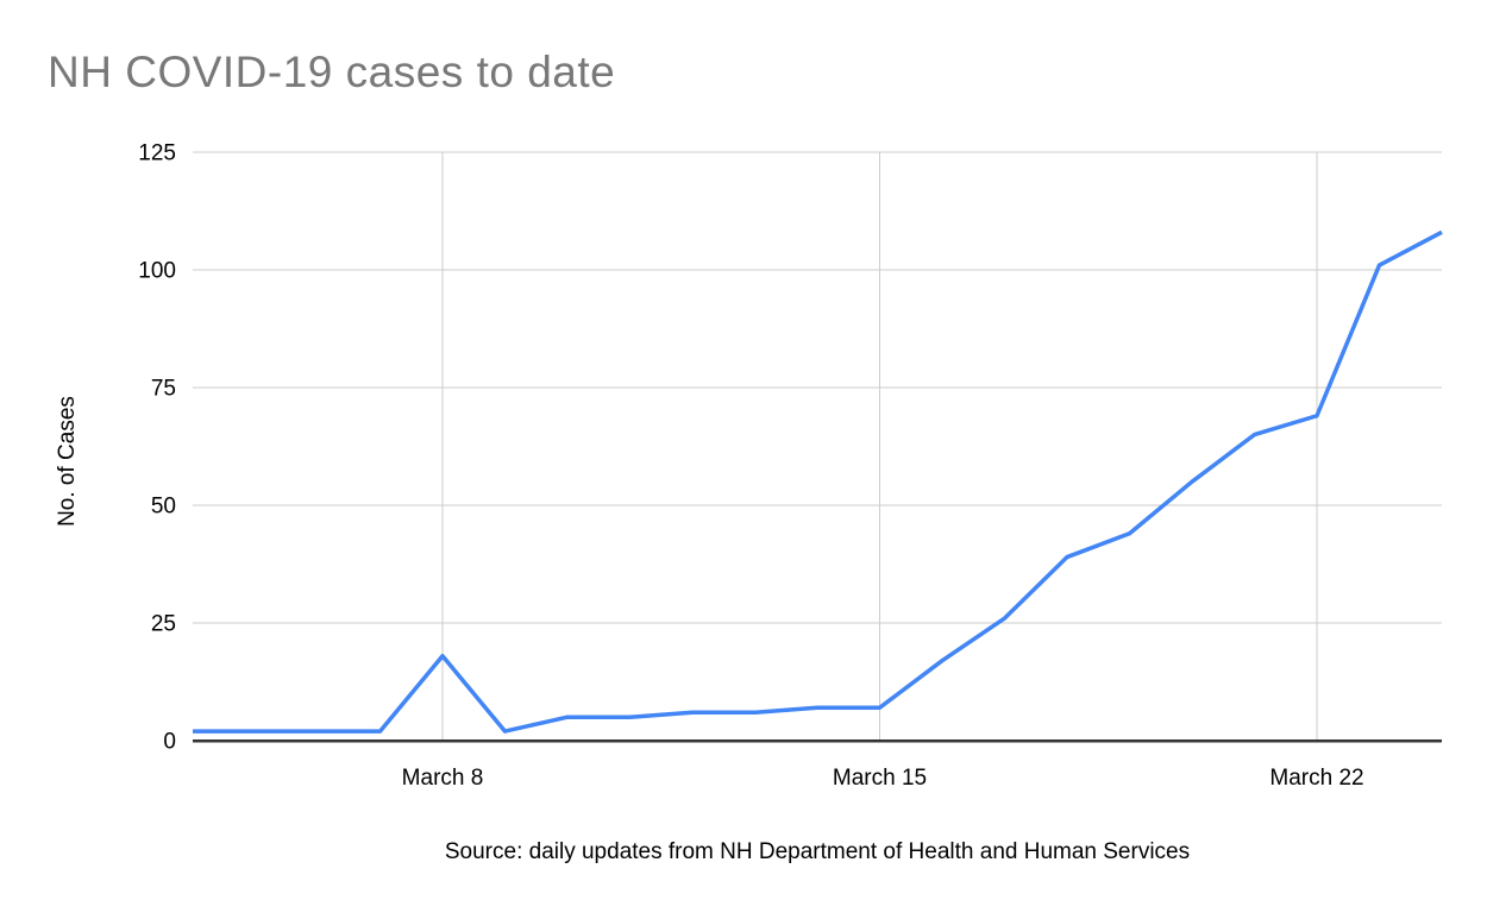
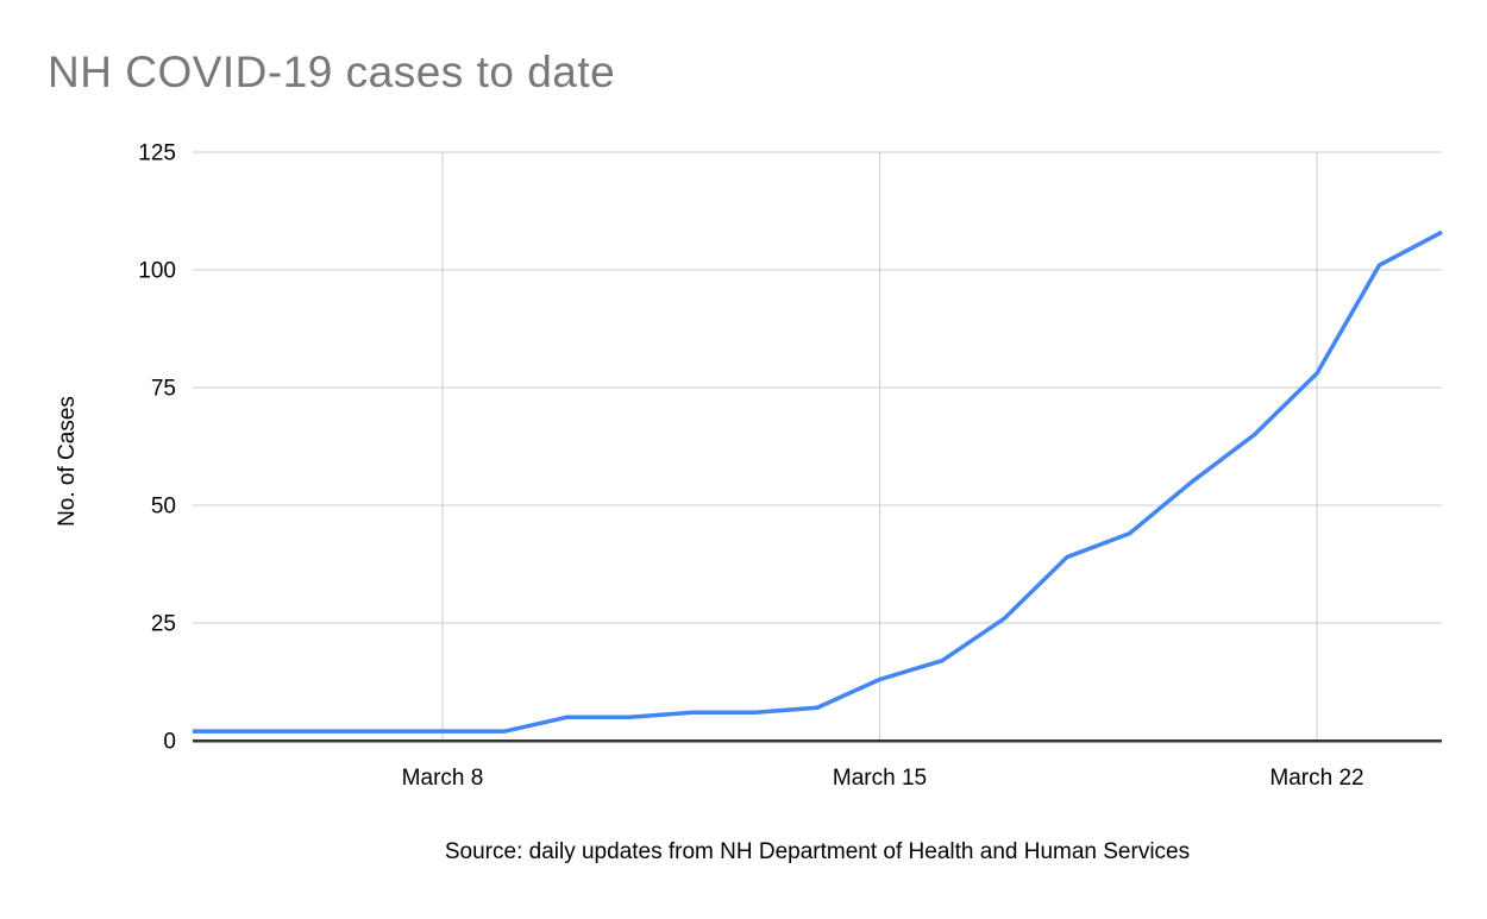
March 8: 18 -> 2
March 15: 7 -> 13
March 22: 69 -> 78
